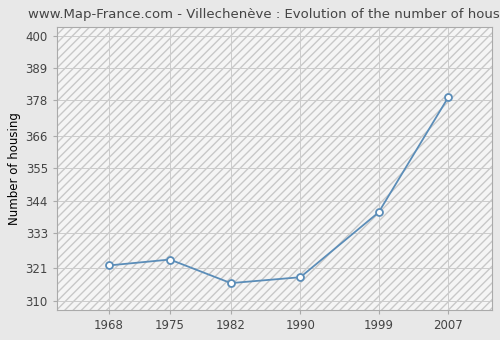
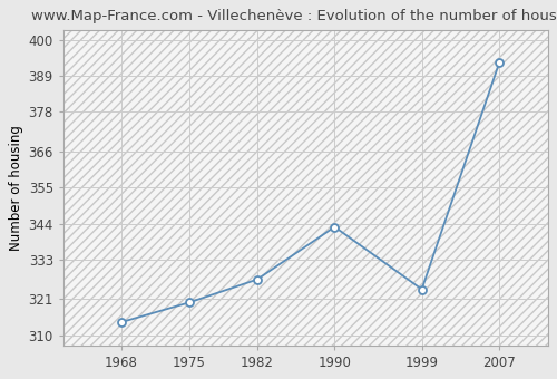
1968: 322 -> 314
1975: 324 -> 320
1982: 316 -> 327
1990: 318 -> 343
1999: 340 -> 324
2007: 379 -> 393
